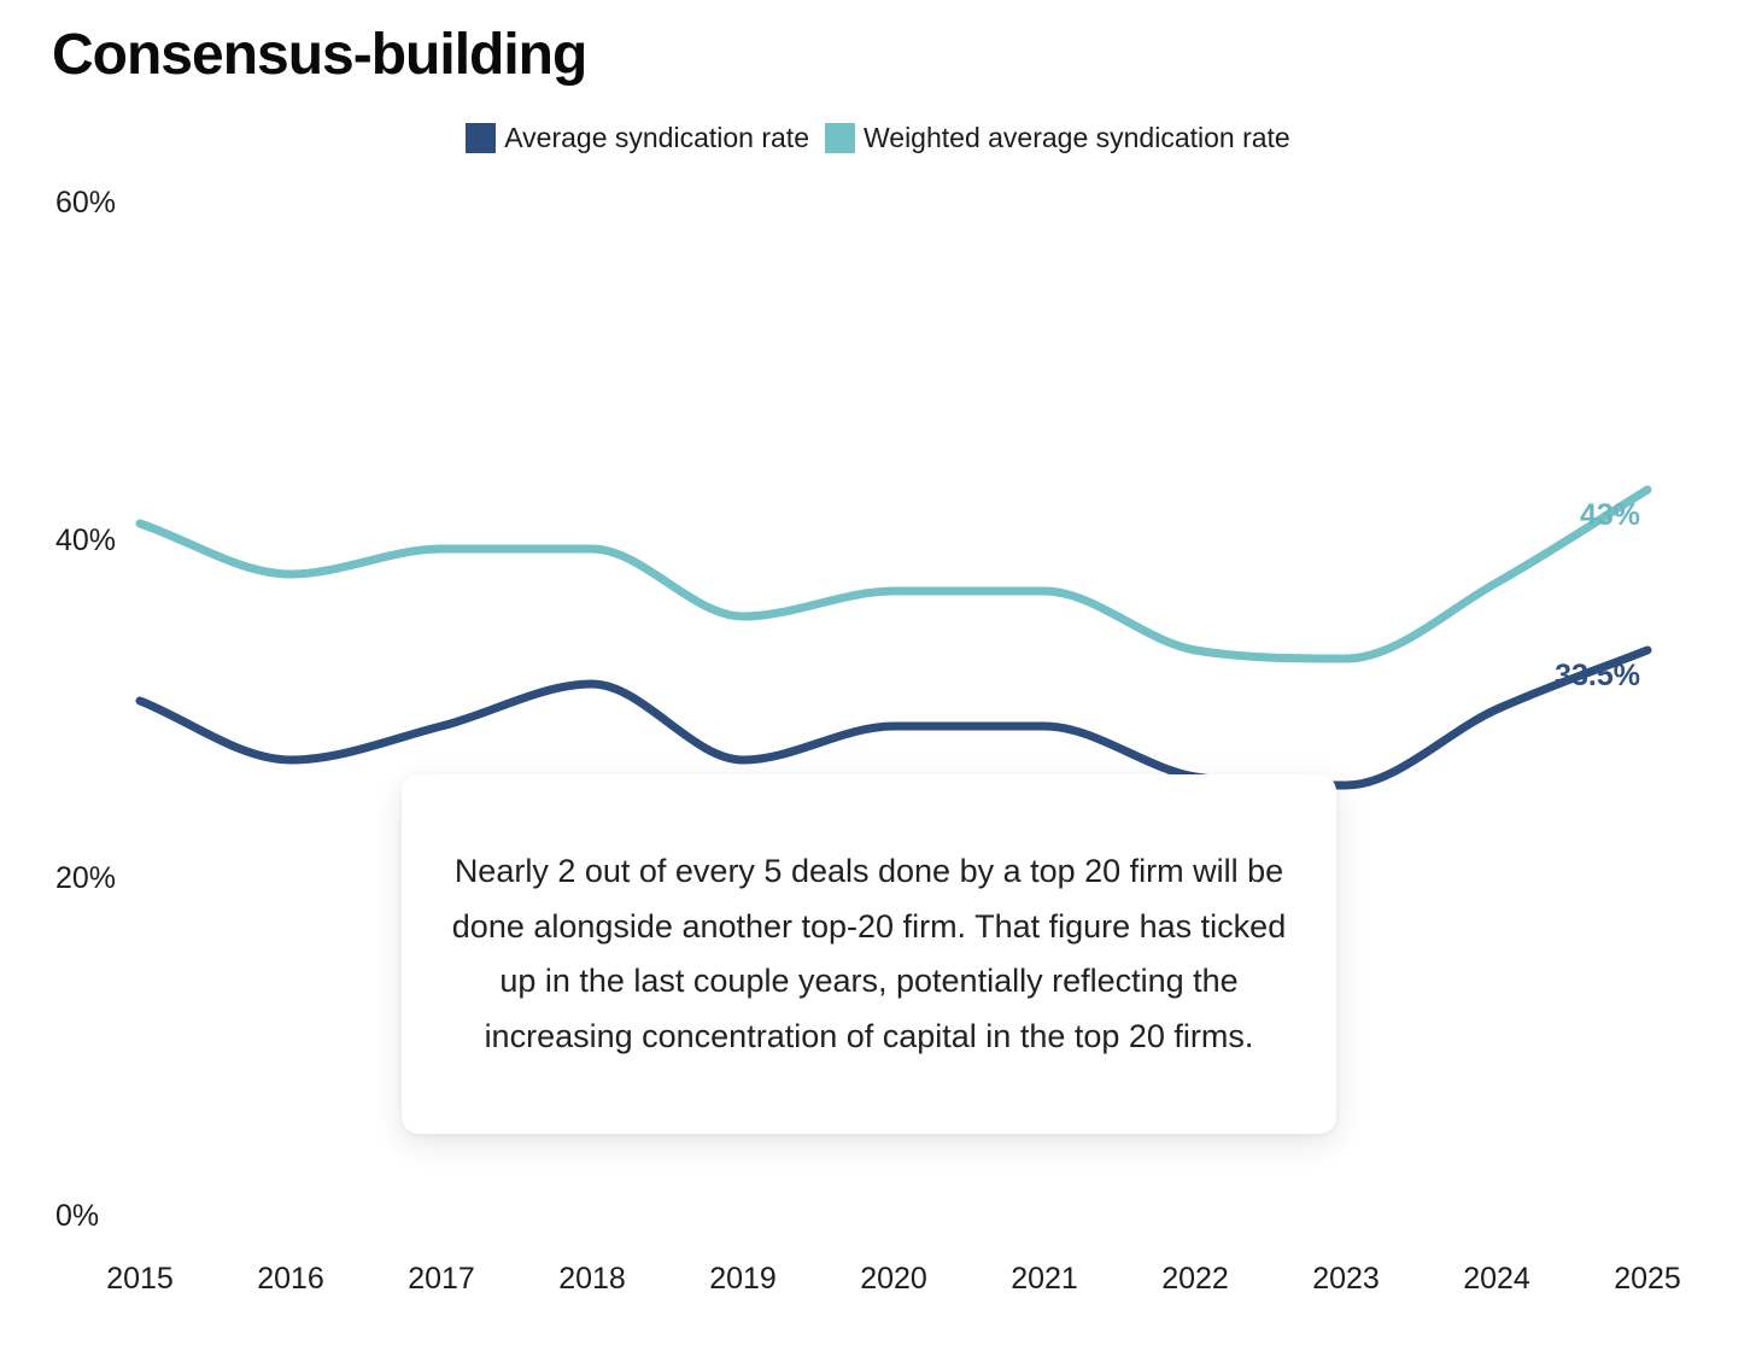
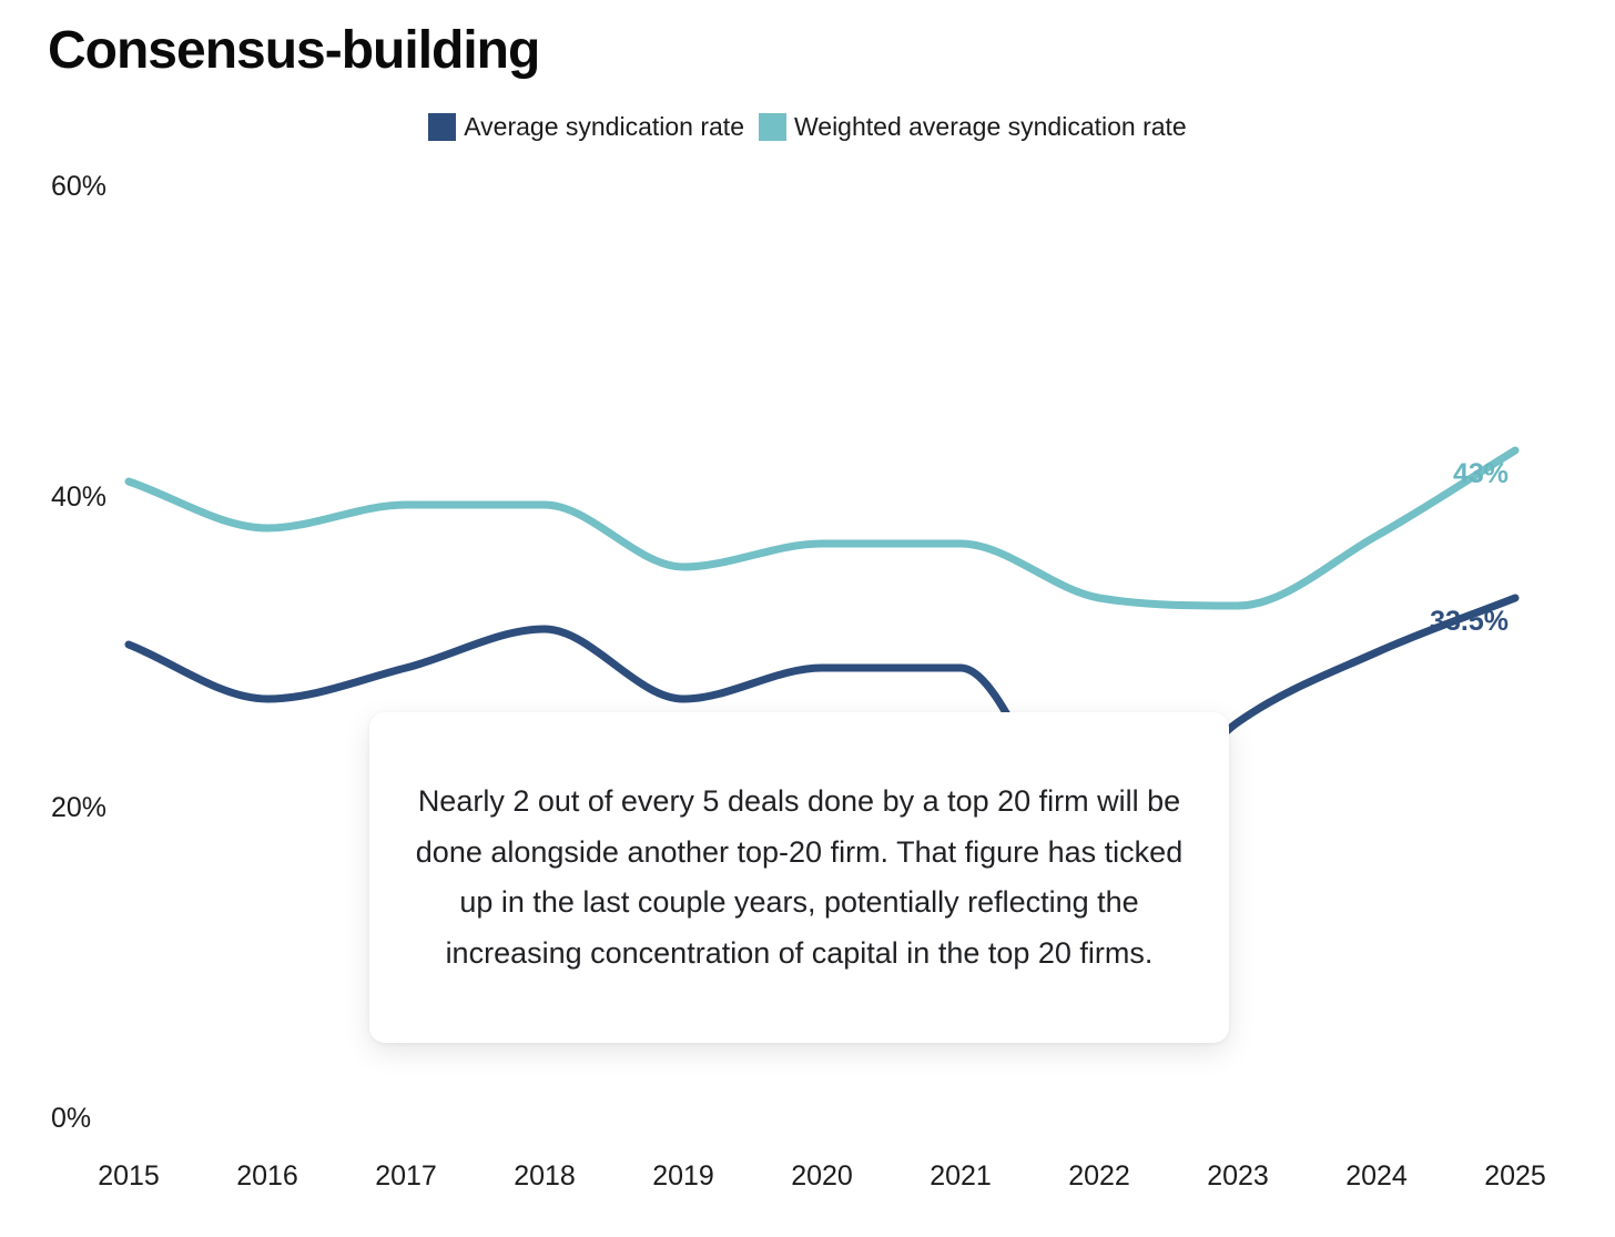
Average syndication rate/2022: 26.0% -> 17.5%
